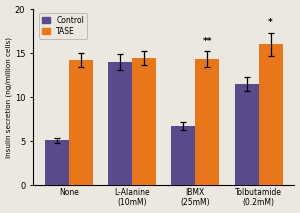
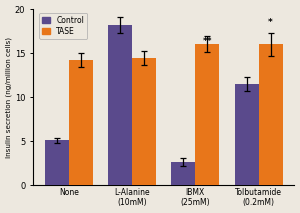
Control/L-Alanine (10mM): 14.0 -> 18.2
Control/IBMX (25mM): 6.7 -> 2.6
TASE/IBMX (25mM): 14.3 -> 16.0
